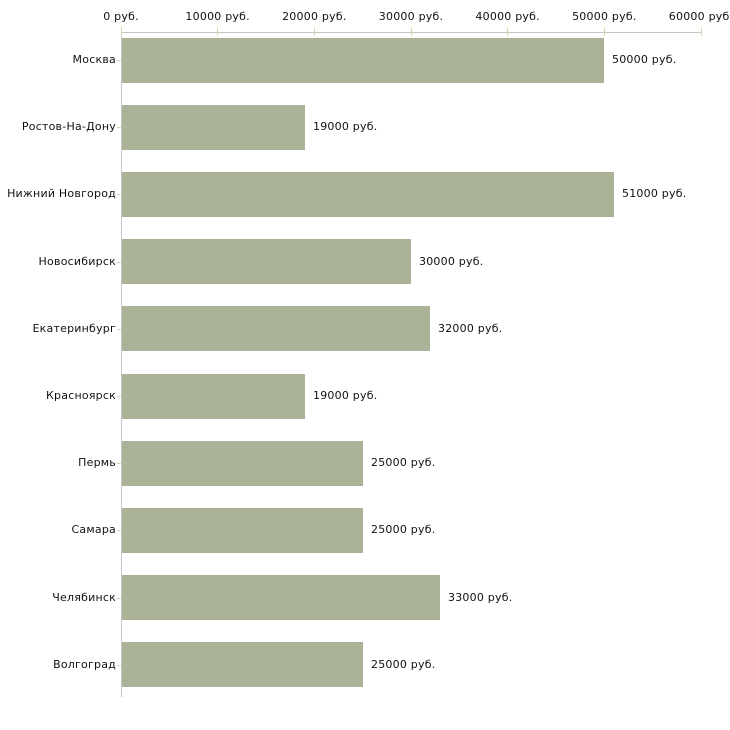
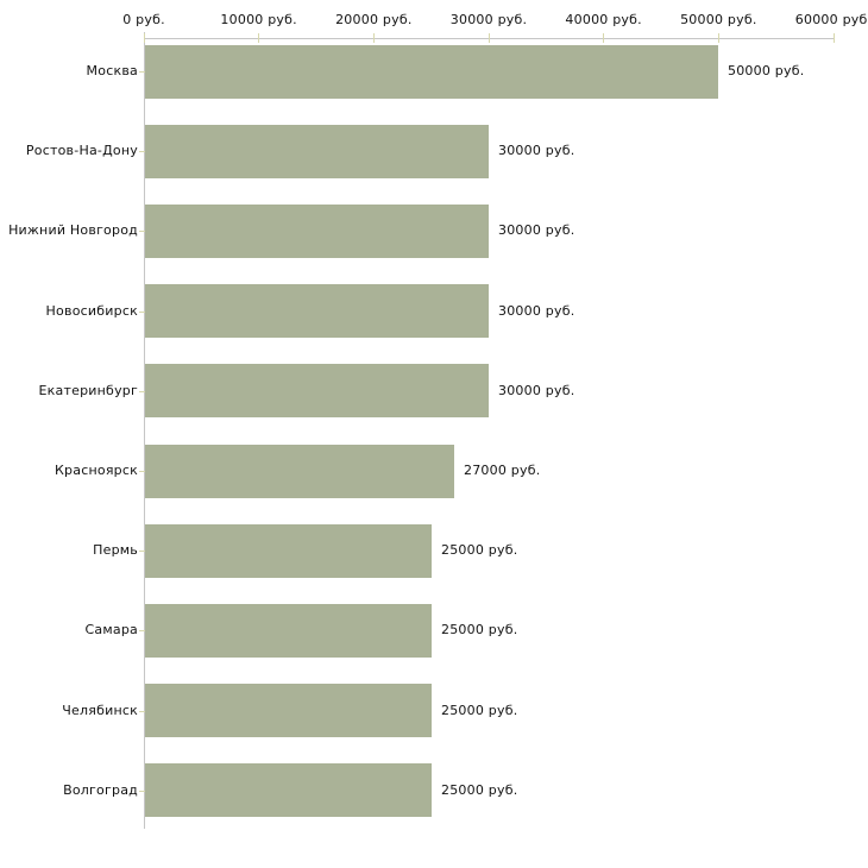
Ростов-На-Дону: 19000 -> 30000
Нижний Новгород: 51000 -> 30000
Екатеринбург: 32000 -> 30000
Красноярск: 19000 -> 27000
Челябинск: 33000 -> 25000
